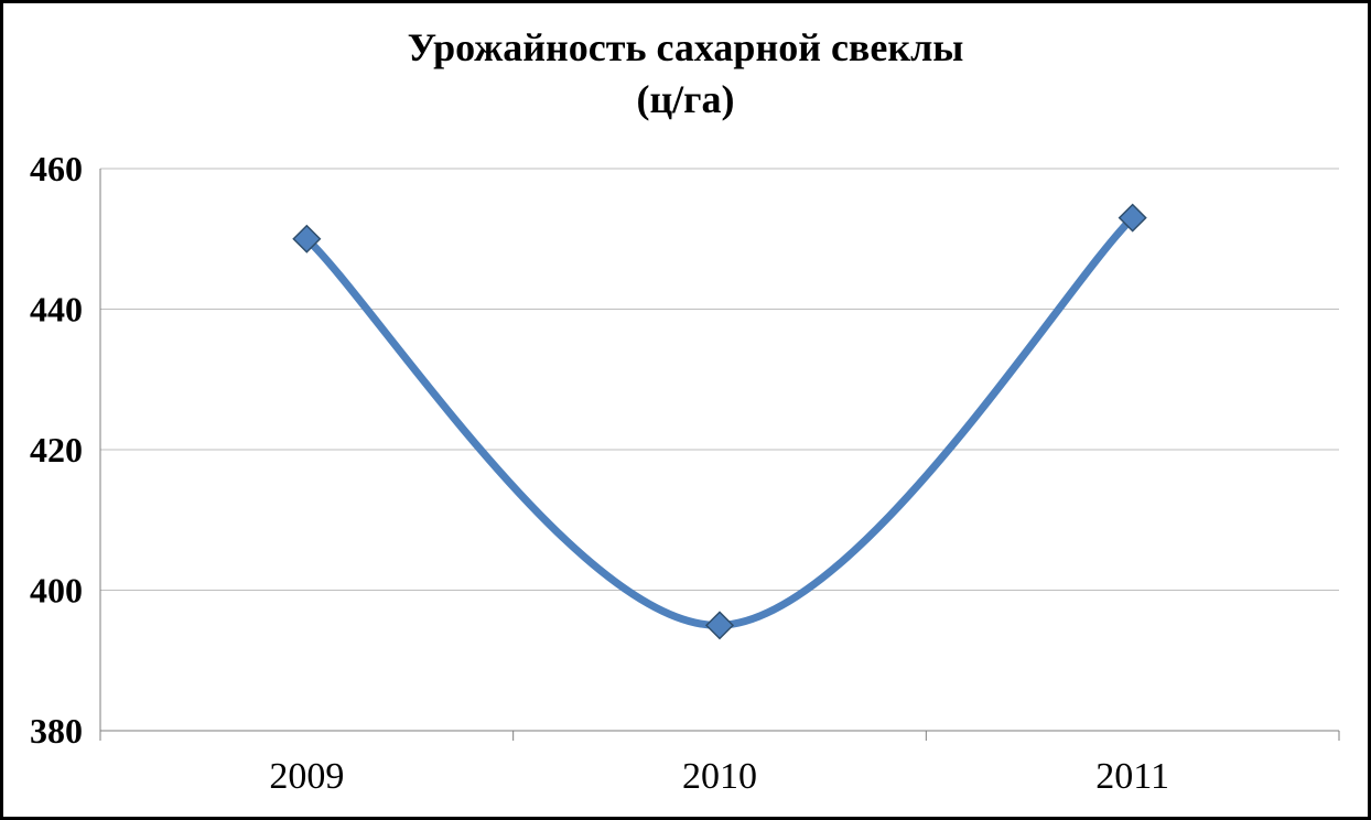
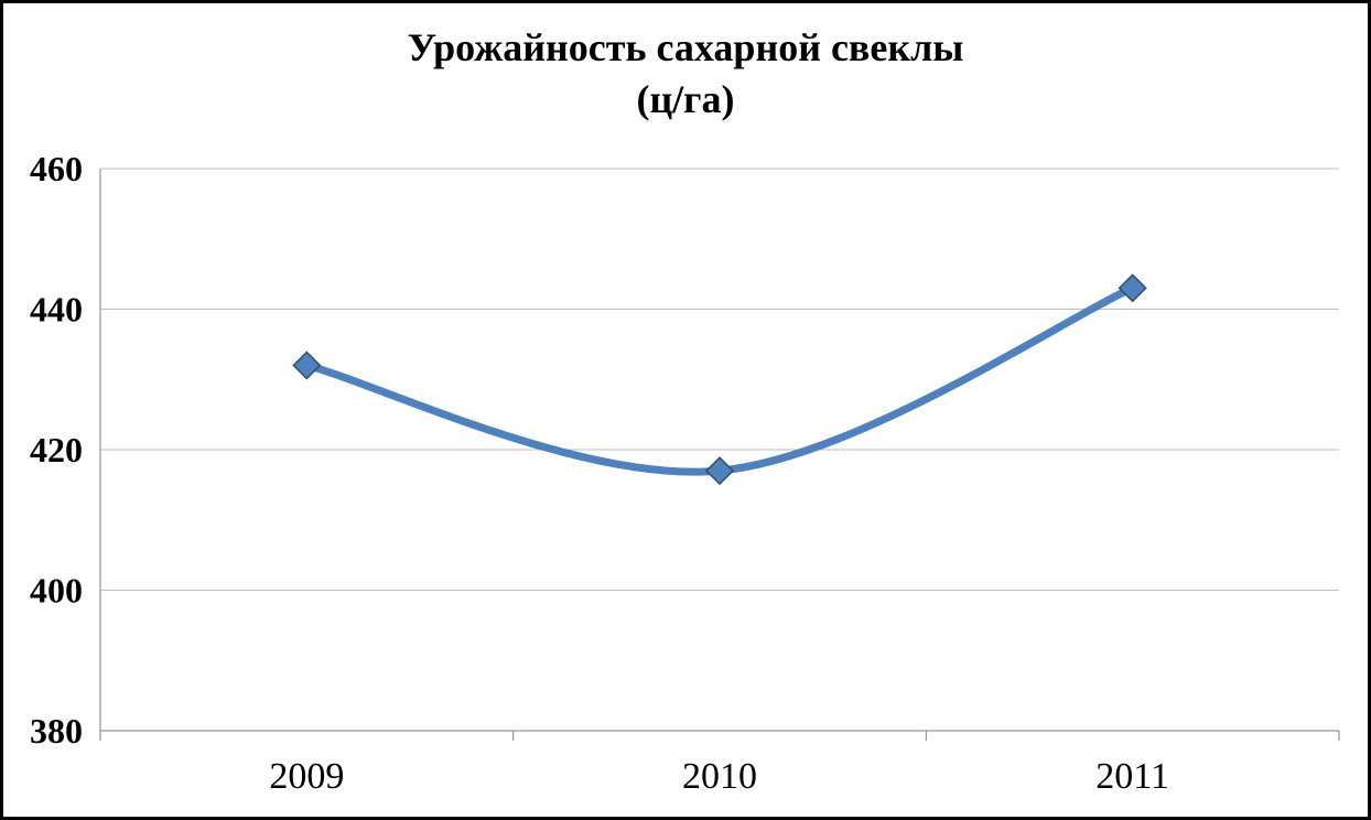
2009: 450 -> 432
2010: 395 -> 417
2011: 453 -> 443
